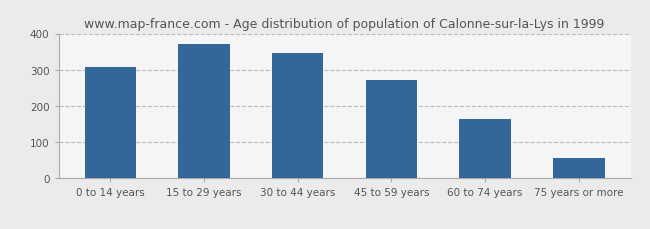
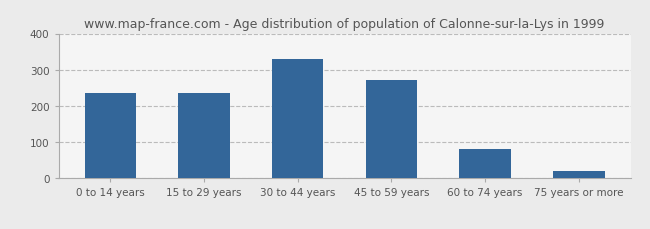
0 to 14 years: 308 -> 235
15 to 29 years: 370 -> 235
30 to 44 years: 345 -> 330
60 to 74 years: 163 -> 80
75 years or more: 57 -> 20
